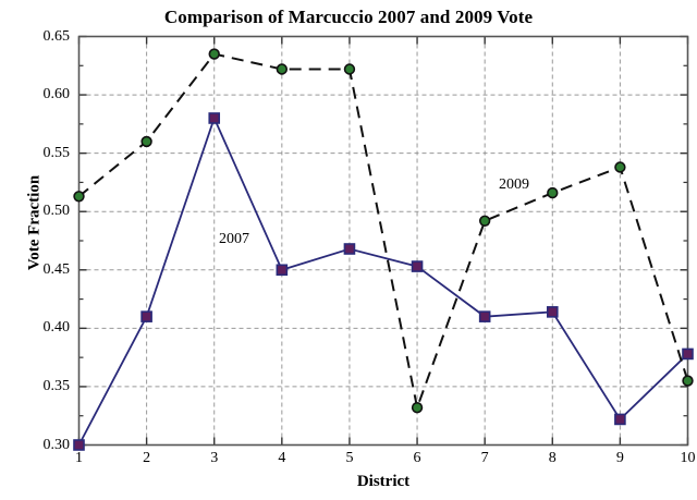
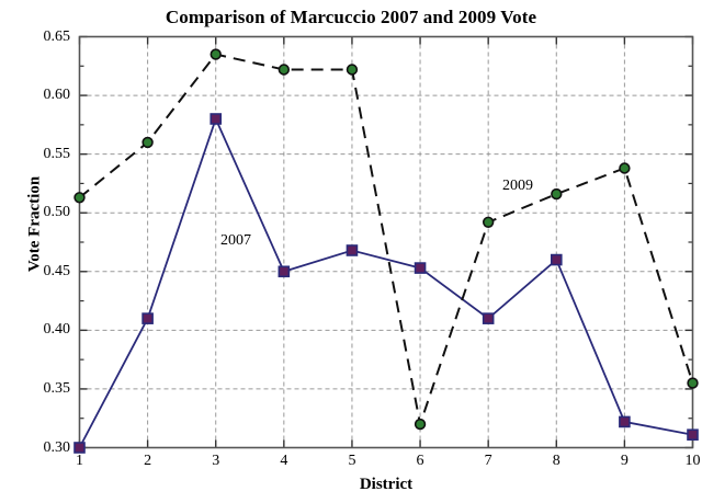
2009/6: 0.332 -> 0.320
2007/8: 0.414 -> 0.460
2007/10: 0.378 -> 0.311
